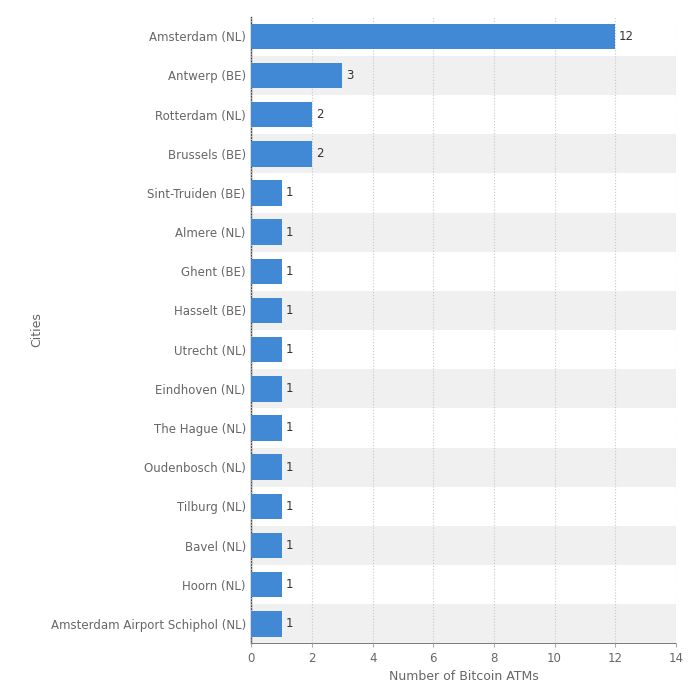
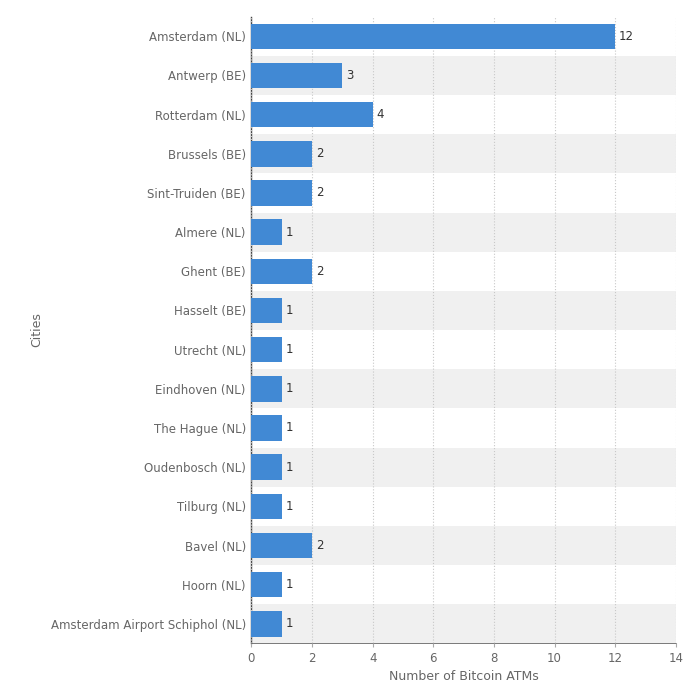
Rotterdam (NL): 2 -> 4
Sint-Truiden (BE): 1 -> 2
Ghent (BE): 1 -> 2
Bavel (NL): 1 -> 2
